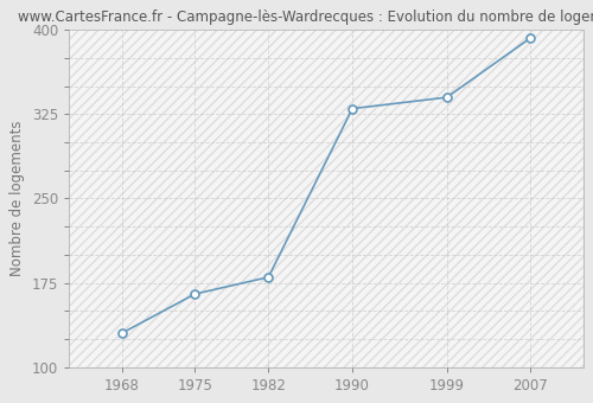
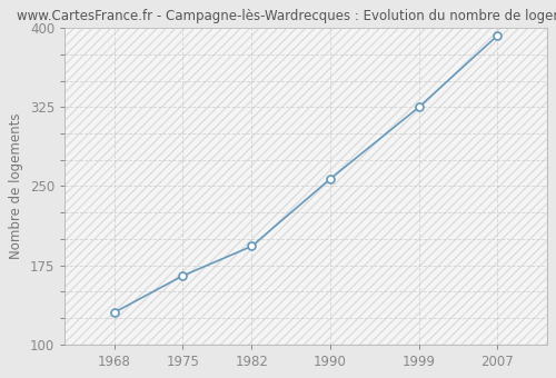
1982: 180 -> 193
1990: 330 -> 257
1999: 340 -> 325
